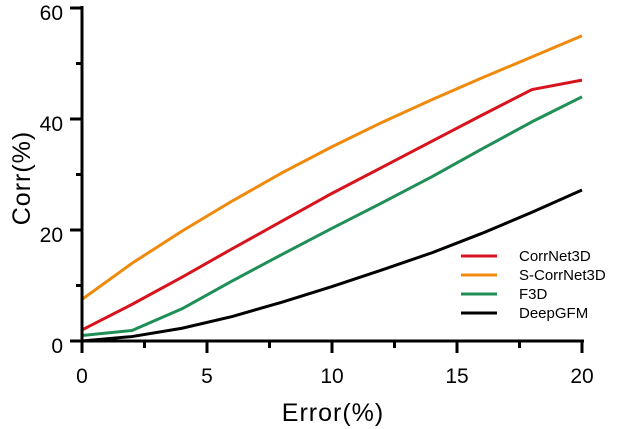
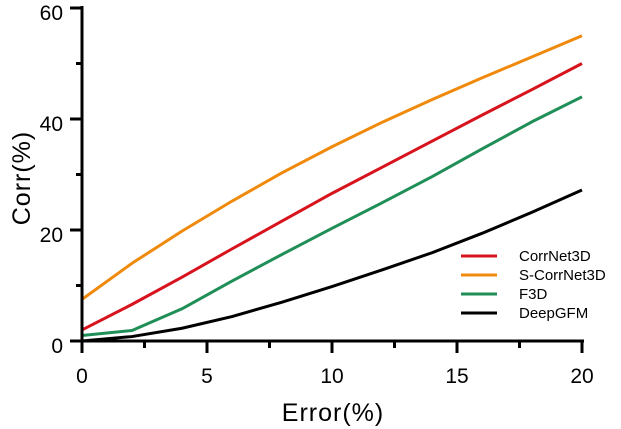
CorrNet3D/20: 47 -> 50
